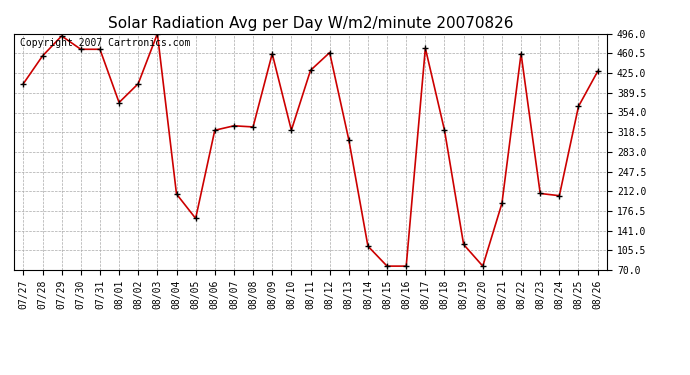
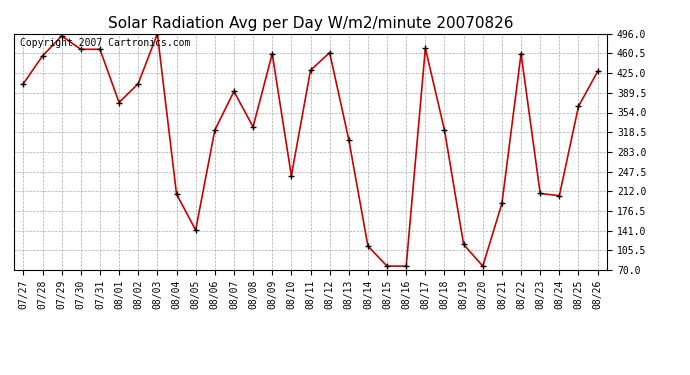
08/05: 163 -> 142
08/07: 330 -> 392
08/10: 322 -> 240
